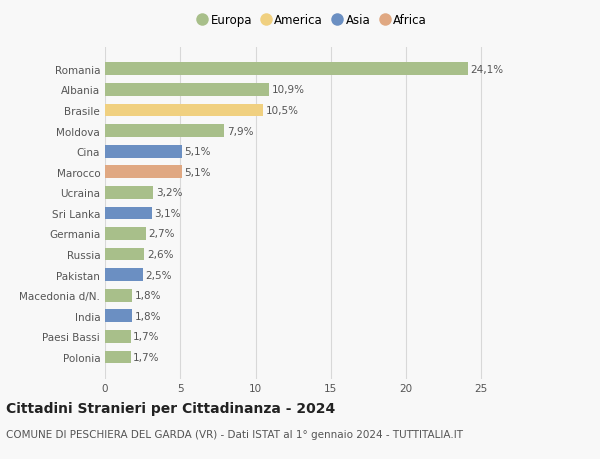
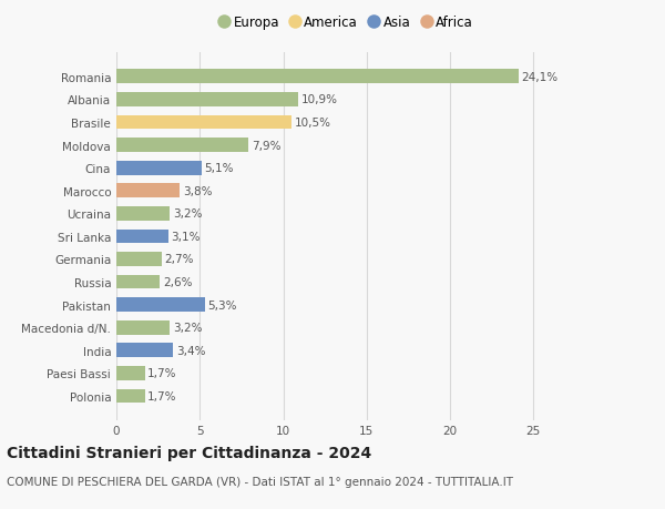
Marocco: 5,1% -> 3,8%
Pakistan: 2,5% -> 5,3%
Macedonia d/N.: 1,8% -> 3,2%
India: 1,8% -> 3,4%
